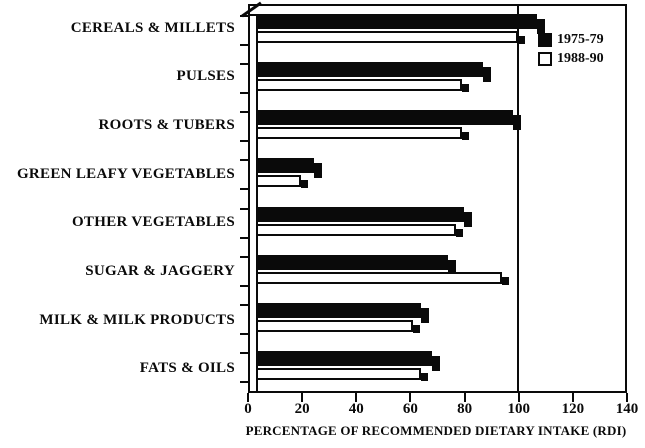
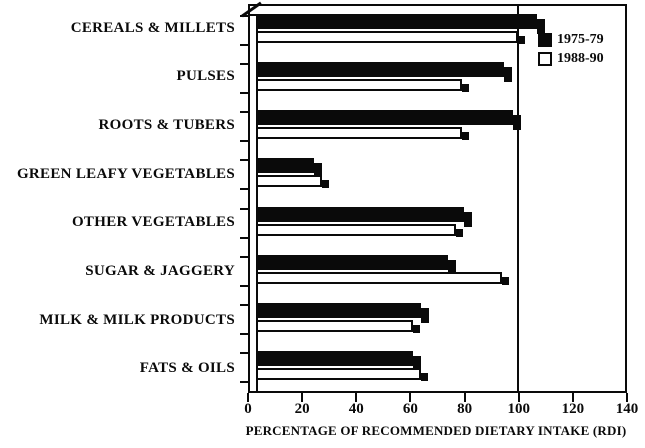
1975-79/PULSES: 87 -> 95
1988-90/GREEN LEAFY VEGETABLES: 19 -> 27
1975-79/FATS & OILS: 68 -> 61
